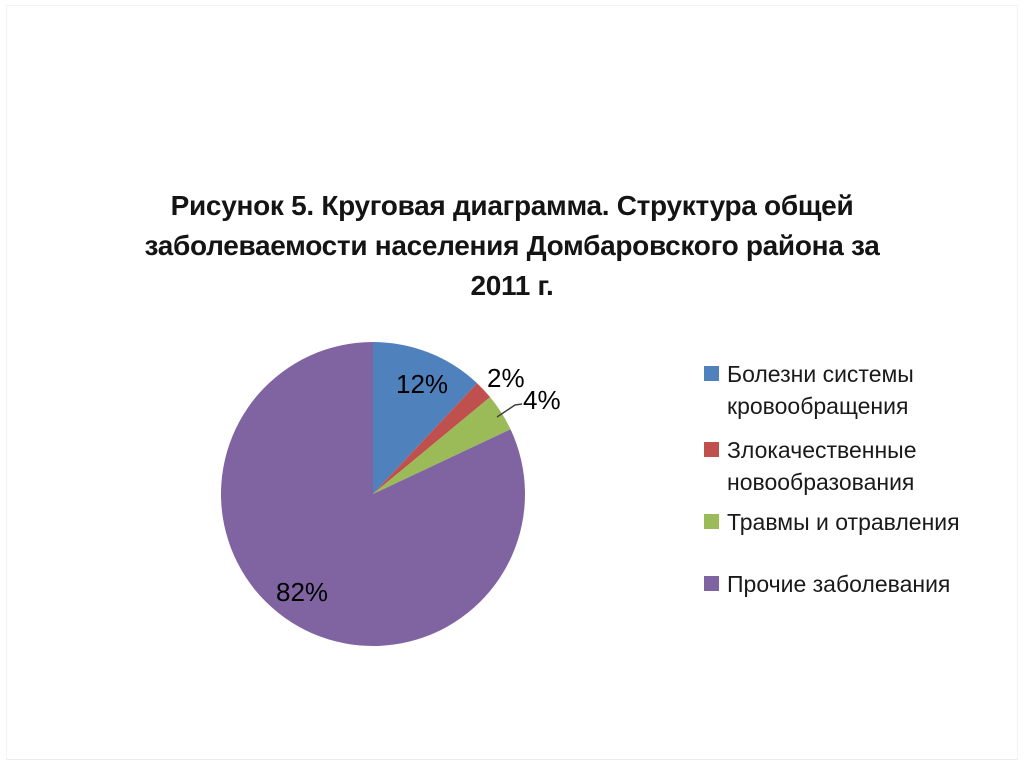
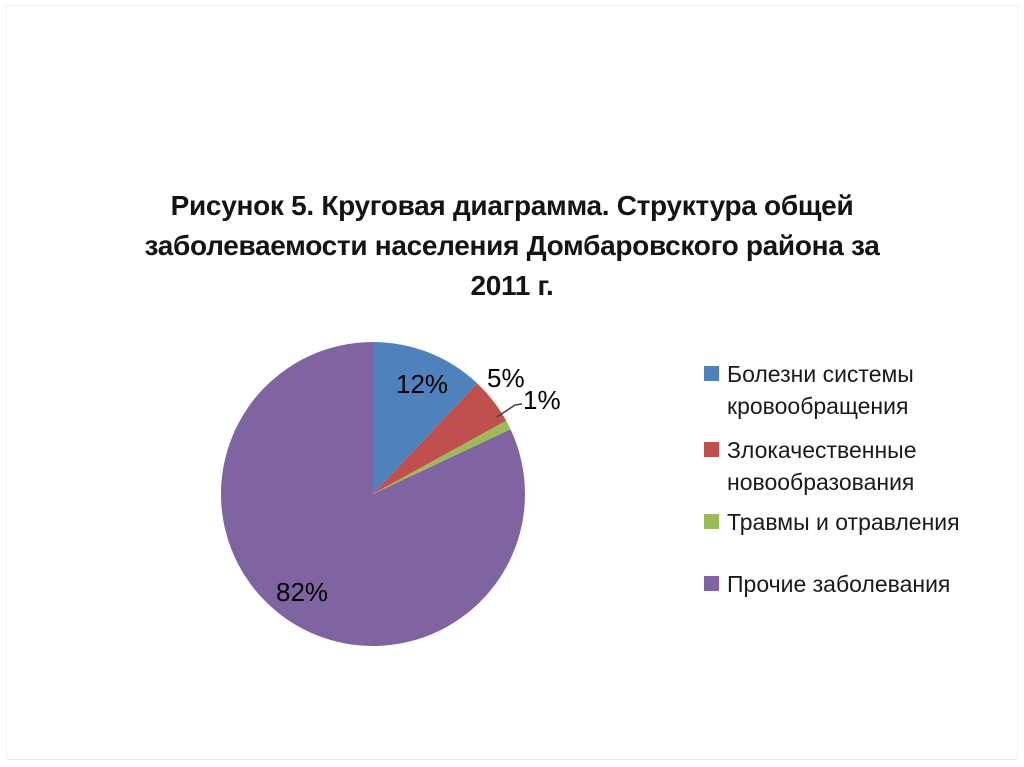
Злокачественные новообразования: 2% -> 5%
Травмы и отравления: 4% -> 1%
